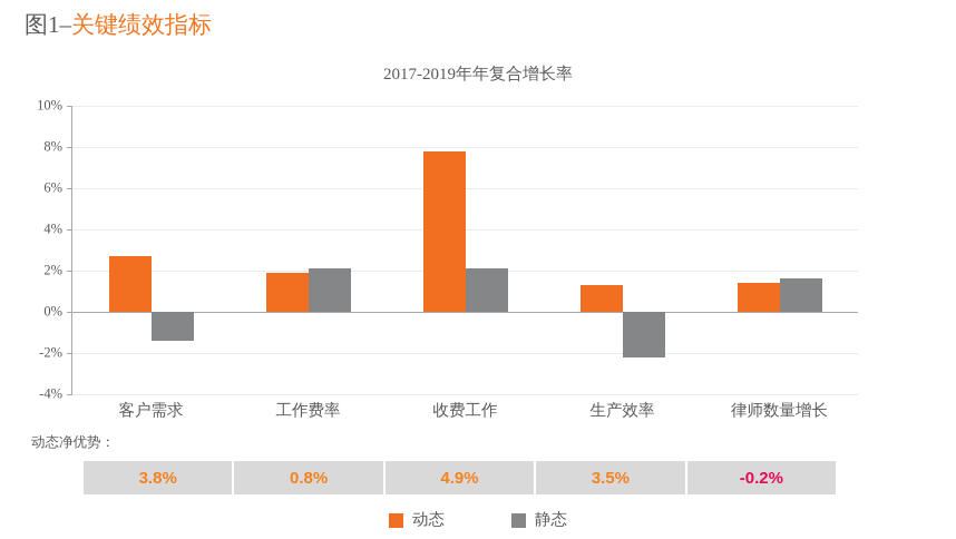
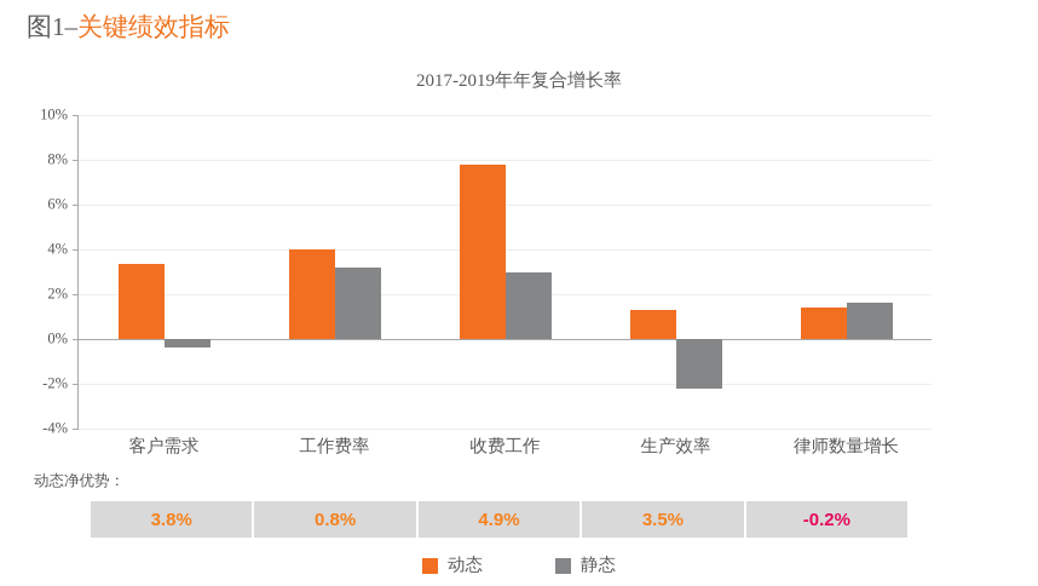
动态/客户需求: 2.7% -> 3.4%
静态/客户需求: -1.4% -> -0.4%
动态/工作费率: 1.9% -> 4.0%
静态/工作费率: 2.1% -> 3.2%
静态/收费工作: 2.1% -> 3.0%
